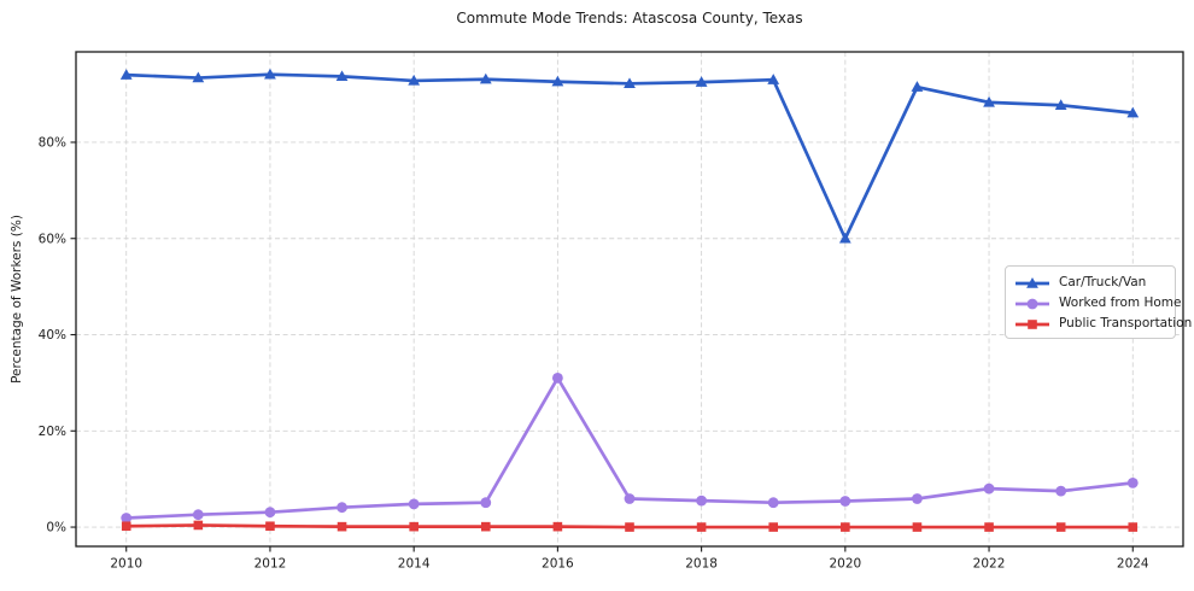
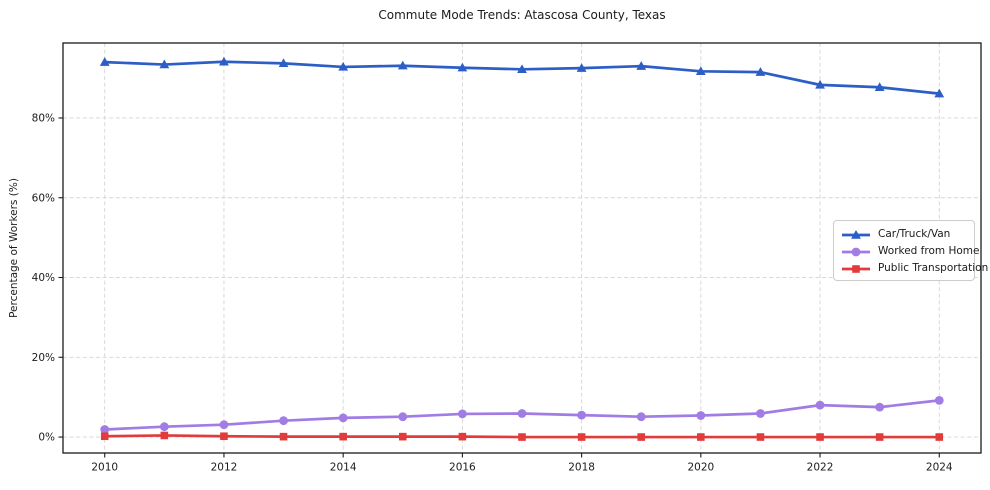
Worked from Home/2016: 31% -> 6%
Car/Truck/Van/2020: 60% -> 92%
